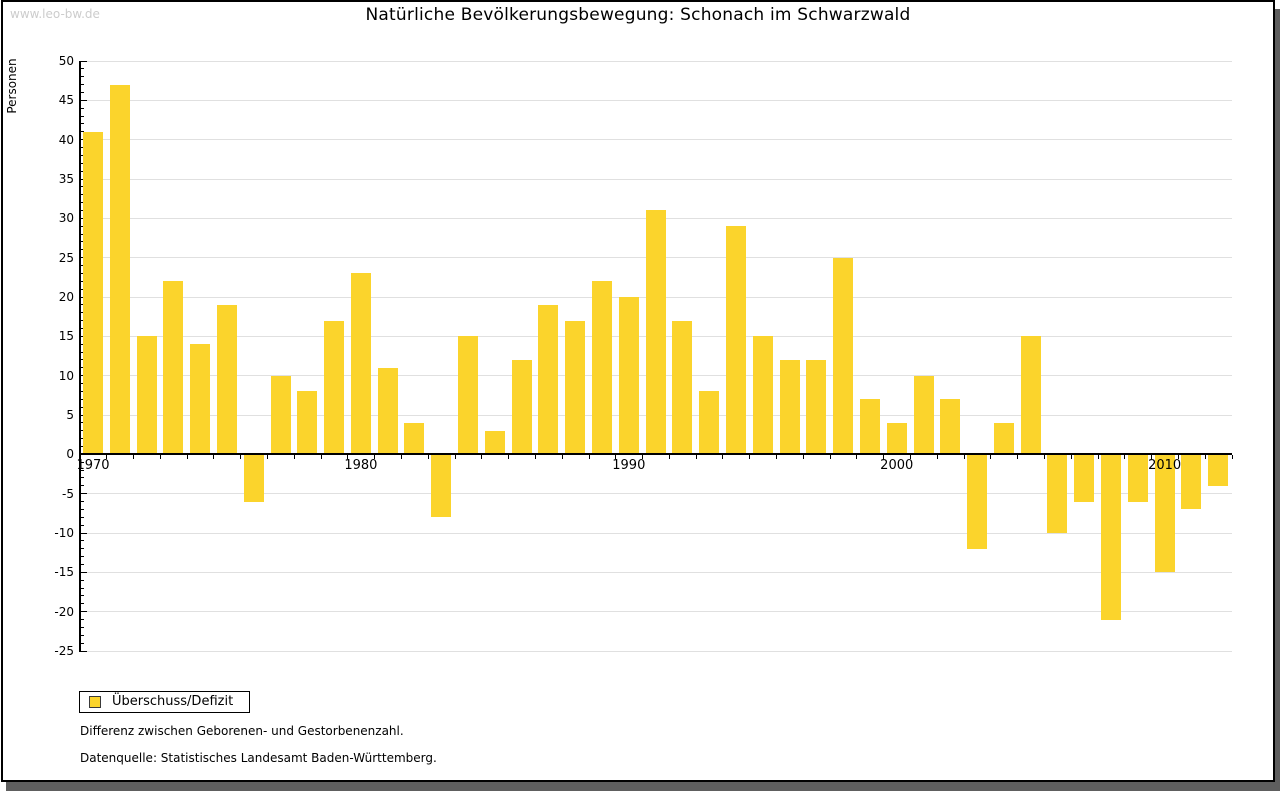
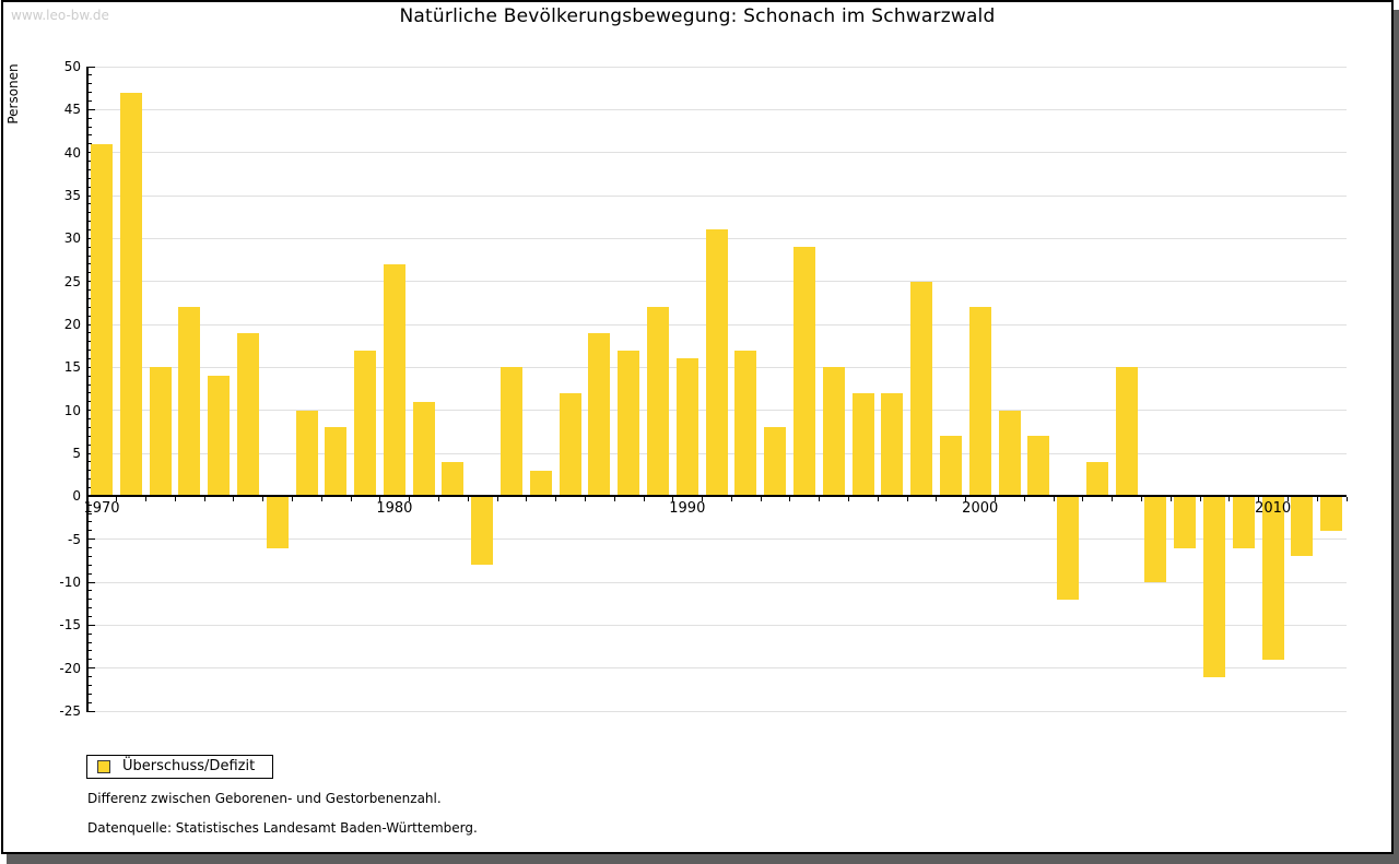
1980: 23 -> 27
1990: 20 -> 16
2000: 4 -> 22
2010: -15 -> -19
